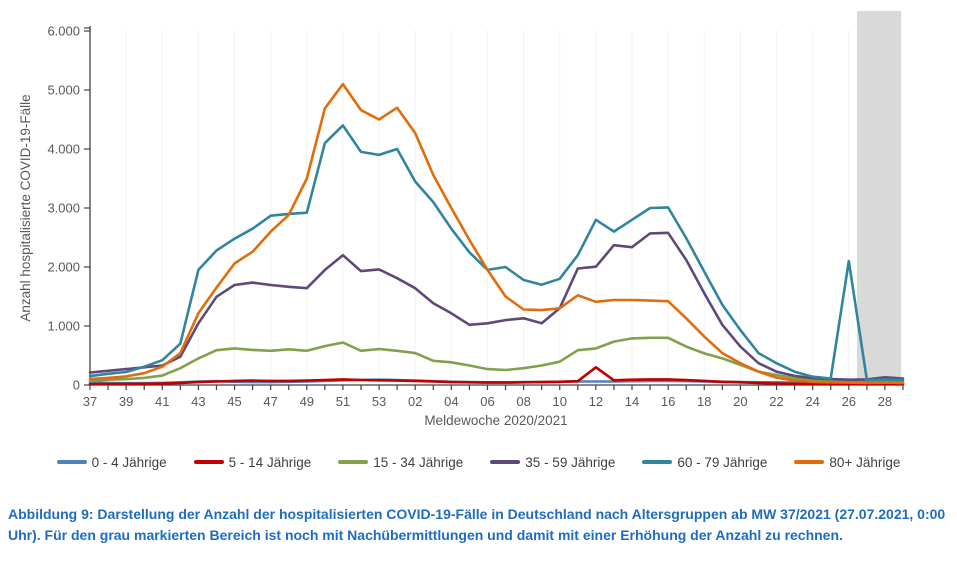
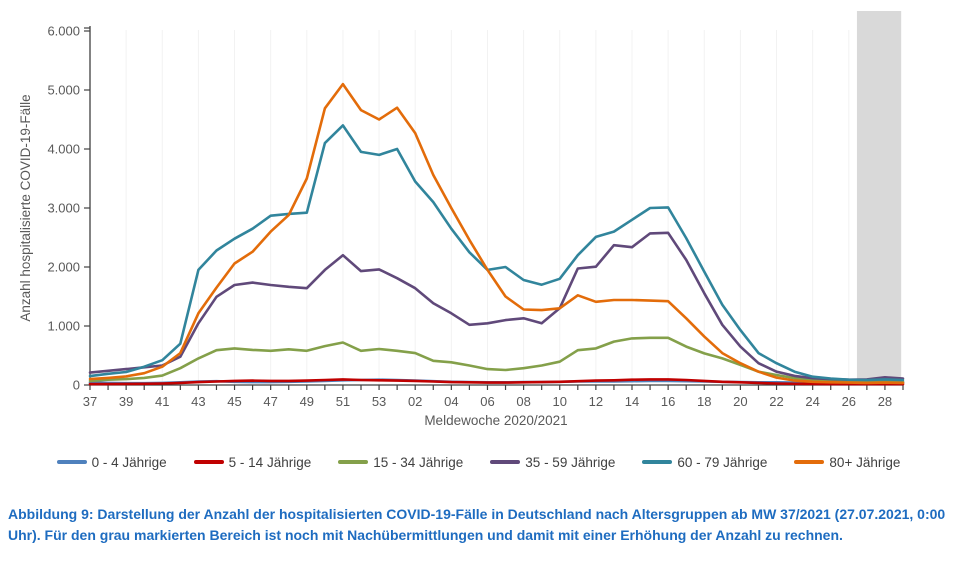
5 - 14 Jährige/12: 300 -> 100
60 - 79 Jährige/12: 2800 -> 2500
60 - 79 Jährige/26: 2100 -> 100
